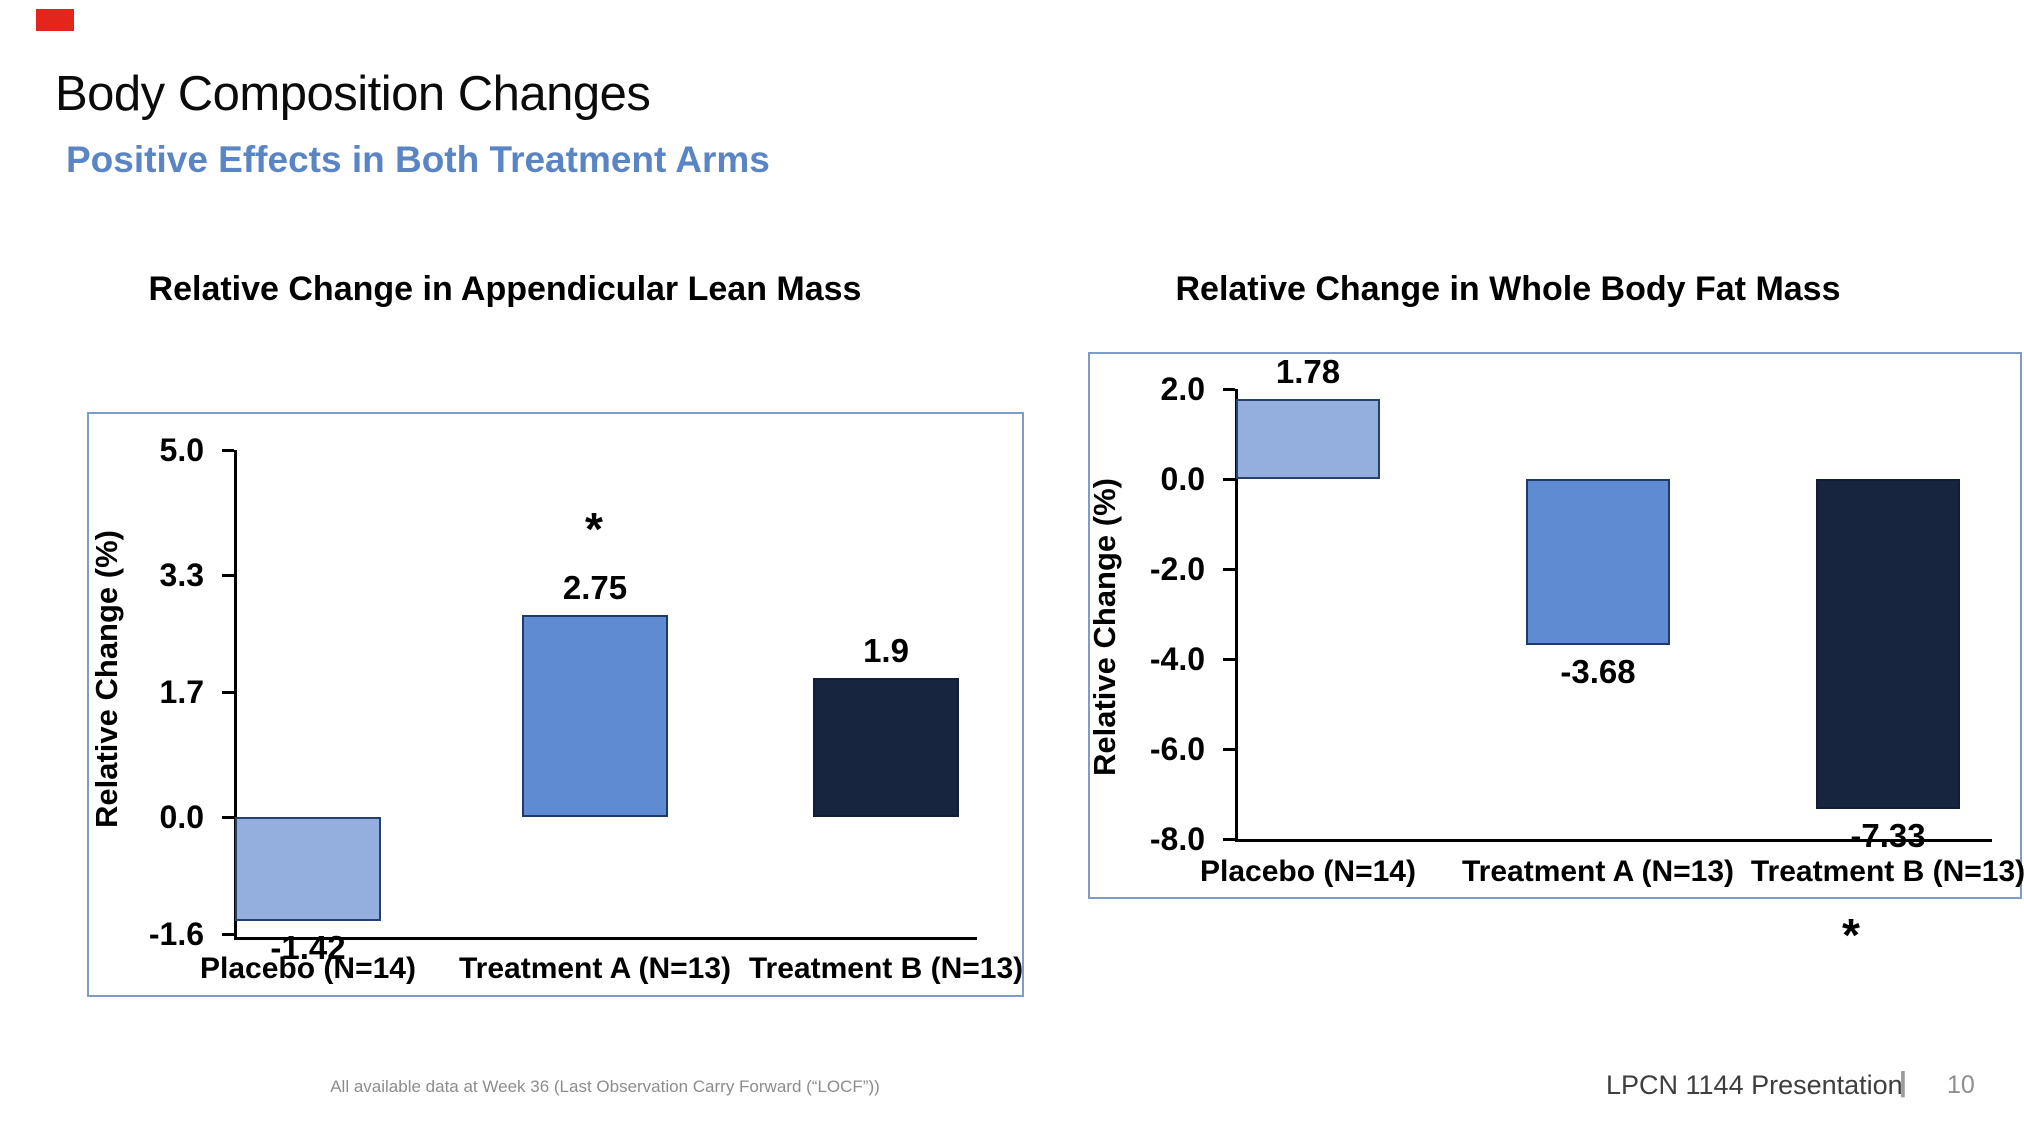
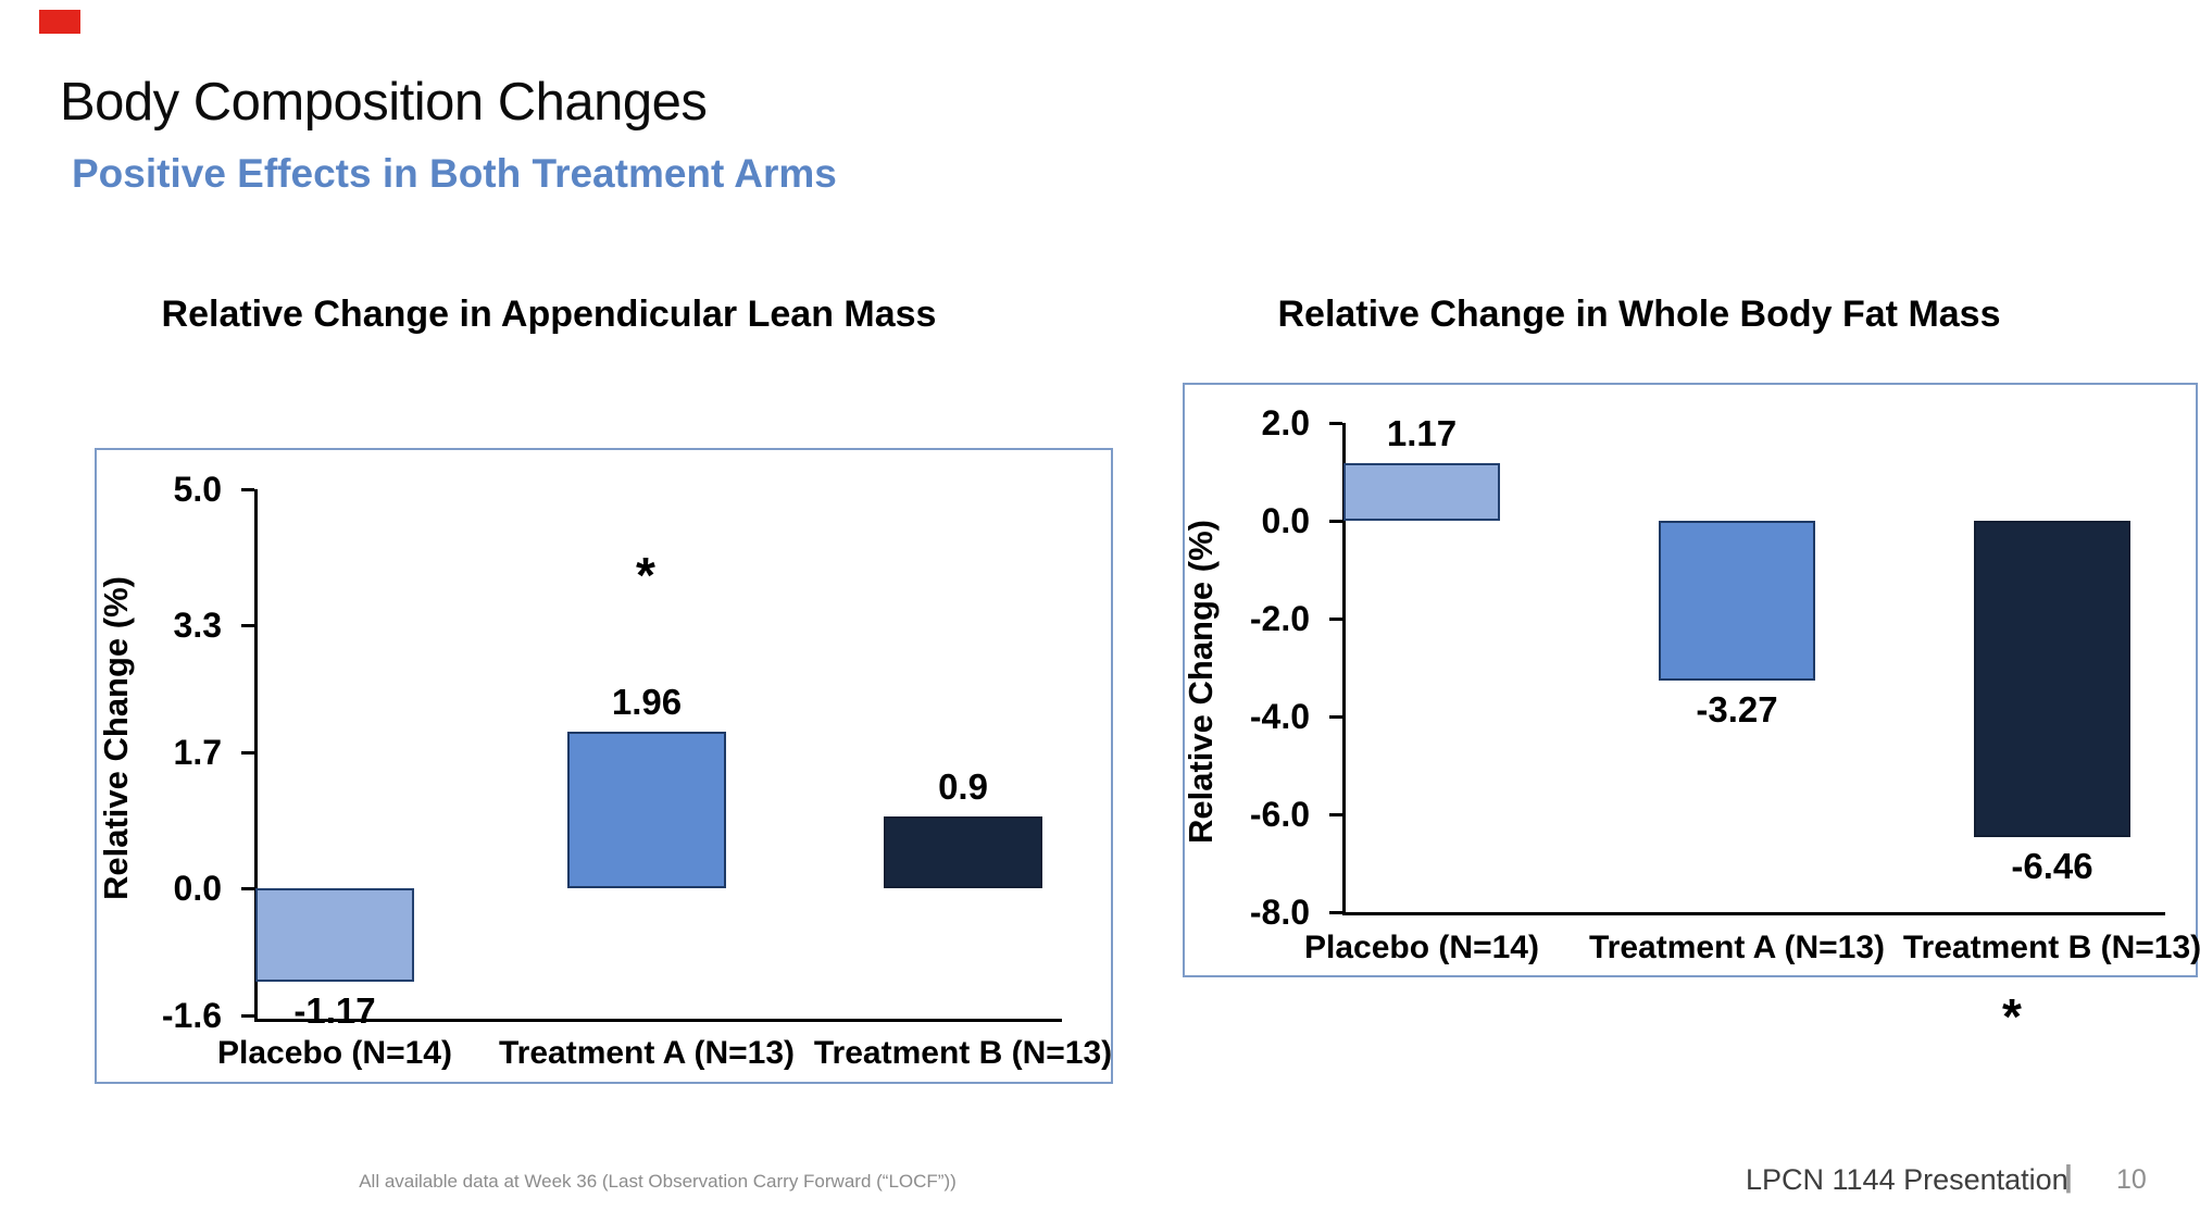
Relative Change in Appendicular Lean Mass/Placebo (N=14): -1.42 -> -1.17
Relative Change in Appendicular Lean Mass/Treatment A (N=13): 2.75 -> 1.96
Relative Change in Appendicular Lean Mass/Treatment B (N=13): 1.9 -> 0.9
Relative Change in Whole Body Fat Mass/Placebo (N=14): 1.78 -> 1.17
Relative Change in Whole Body Fat Mass/Treatment A (N=13): -3.68 -> -3.27
Relative Change in Whole Body Fat Mass/Treatment B (N=13): -7.33 -> -6.46
